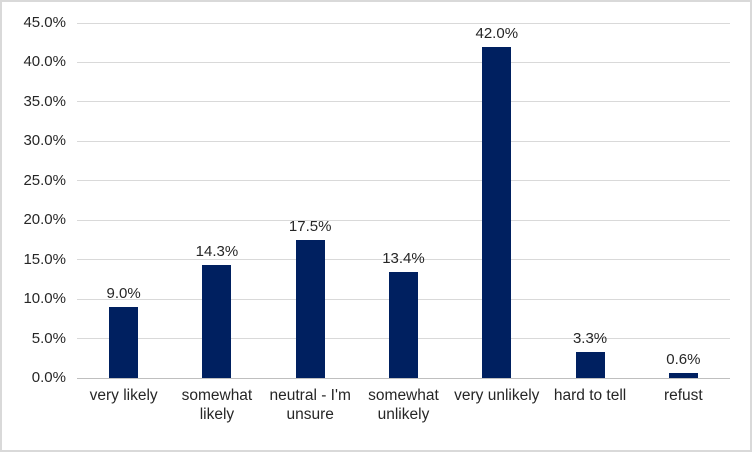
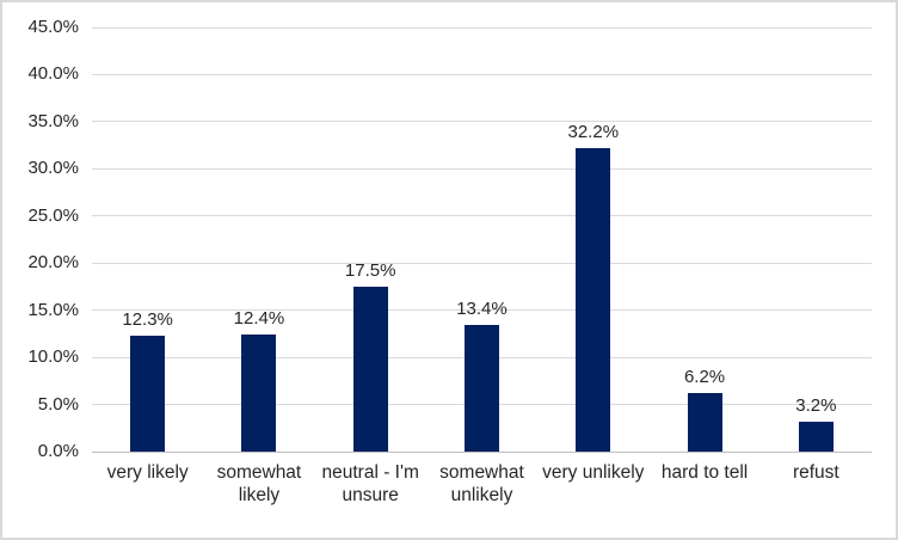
very likely: 9.0% -> 12.3%
somewhat likely: 14.3% -> 12.4%
very unlikely: 42.0% -> 32.2%
hard to tell: 3.3% -> 6.2%
refust: 0.6% -> 3.2%
